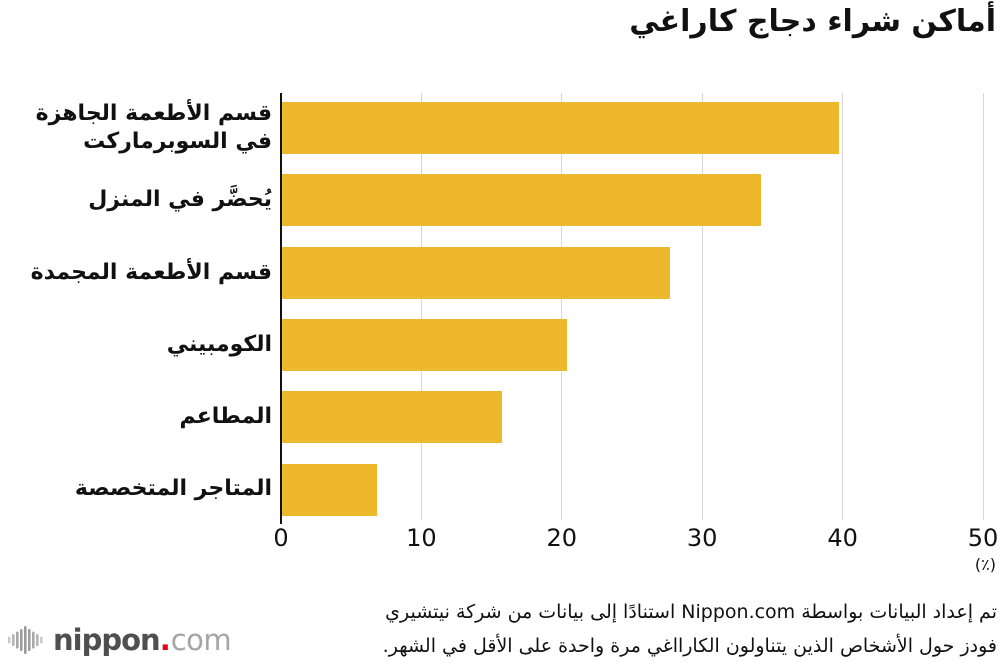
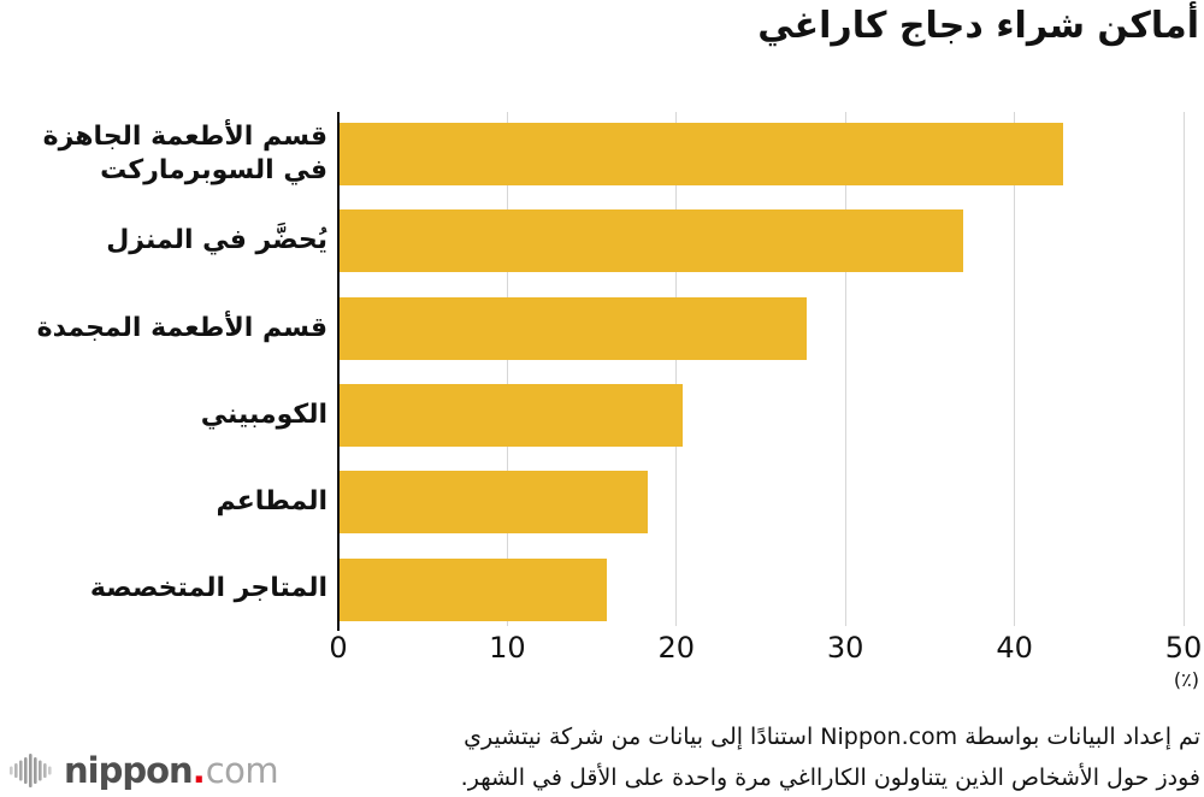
قسم الأطعمة الجاهزة في السوبرماركت: 39.7 -> 42.8
يُحضَّر في المنزل: 34.1 -> 36.9
المطاعم: 15.7 -> 18.2
المتاجر المتخصصة: 6.8 -> 15.8
